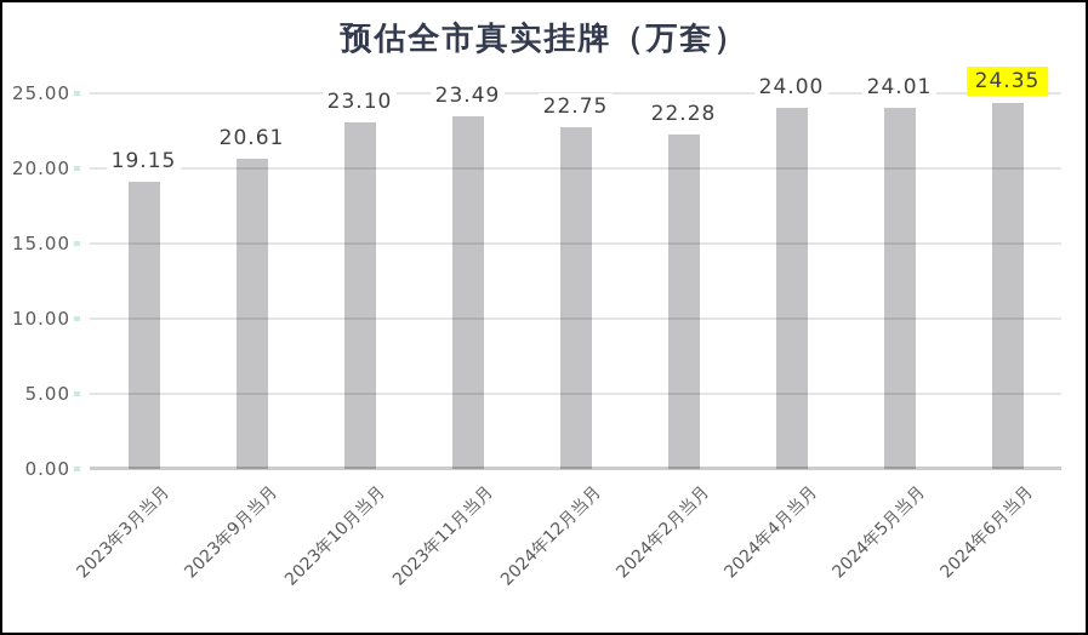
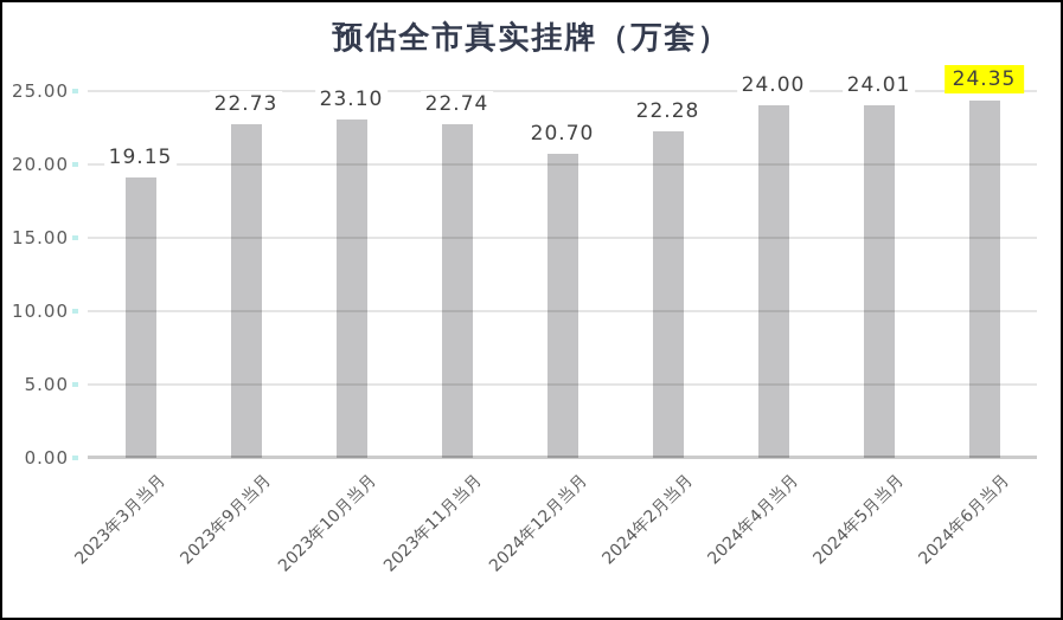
2023年9月当月: 20.61 -> 22.73
2023年11月当月: 23.49 -> 22.74
2024年12月当月: 22.75 -> 20.70
